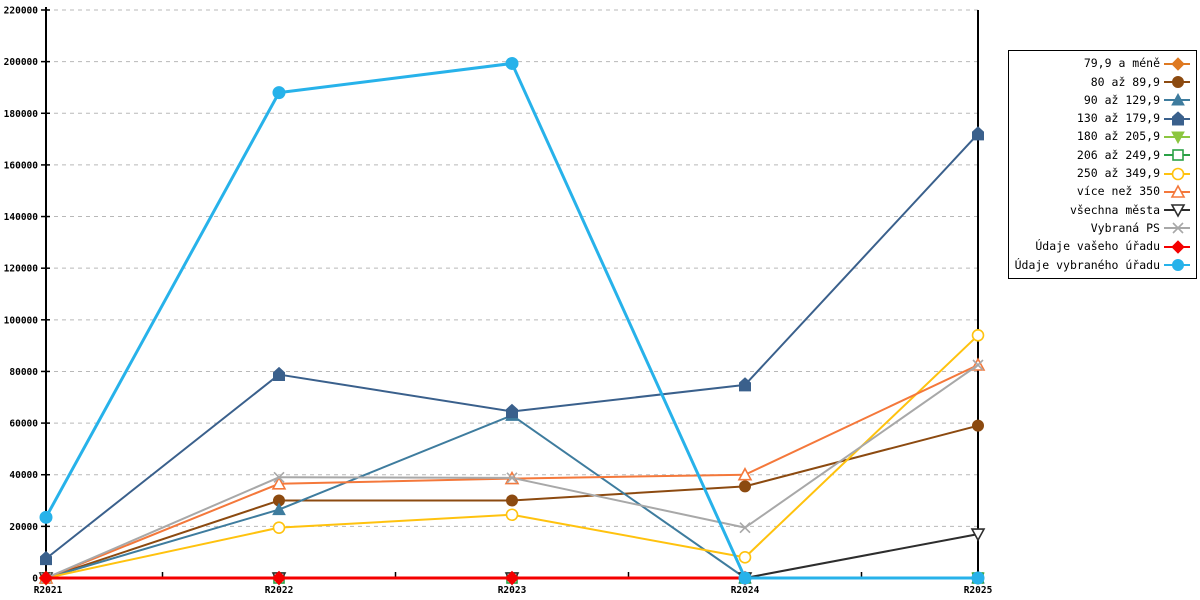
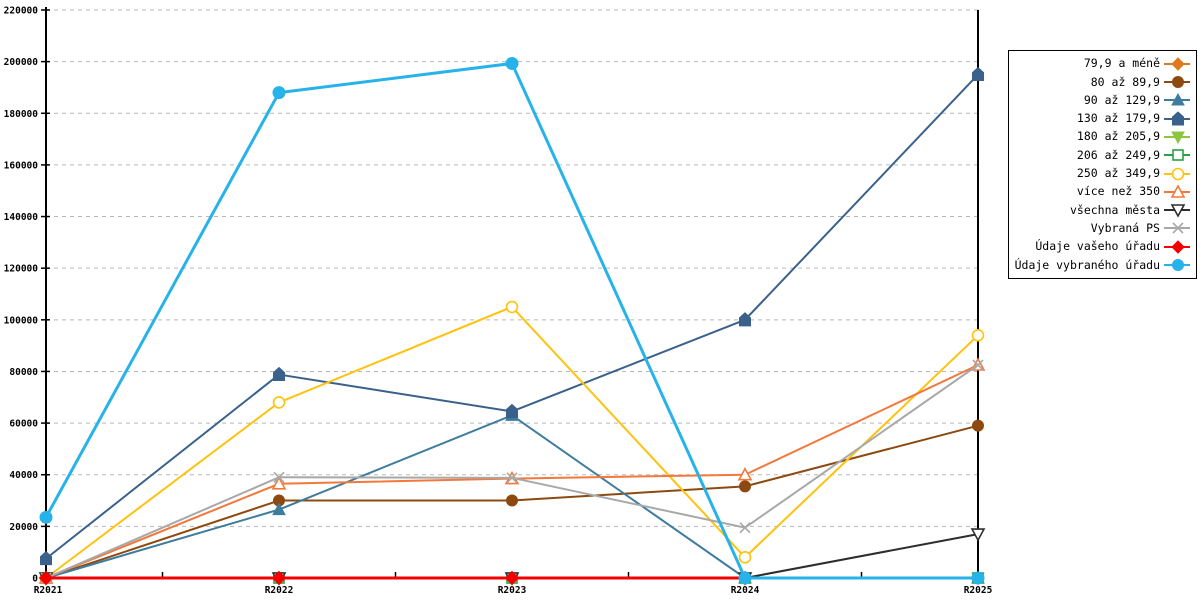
250 až 349,9/R2022: 20000 -> 68000
250 až 349,9/R2023: 24000 -> 105000
130 až 179,9/R2024: 75000 -> 100000
130 až 179,9/R2025: 172000 -> 195000
